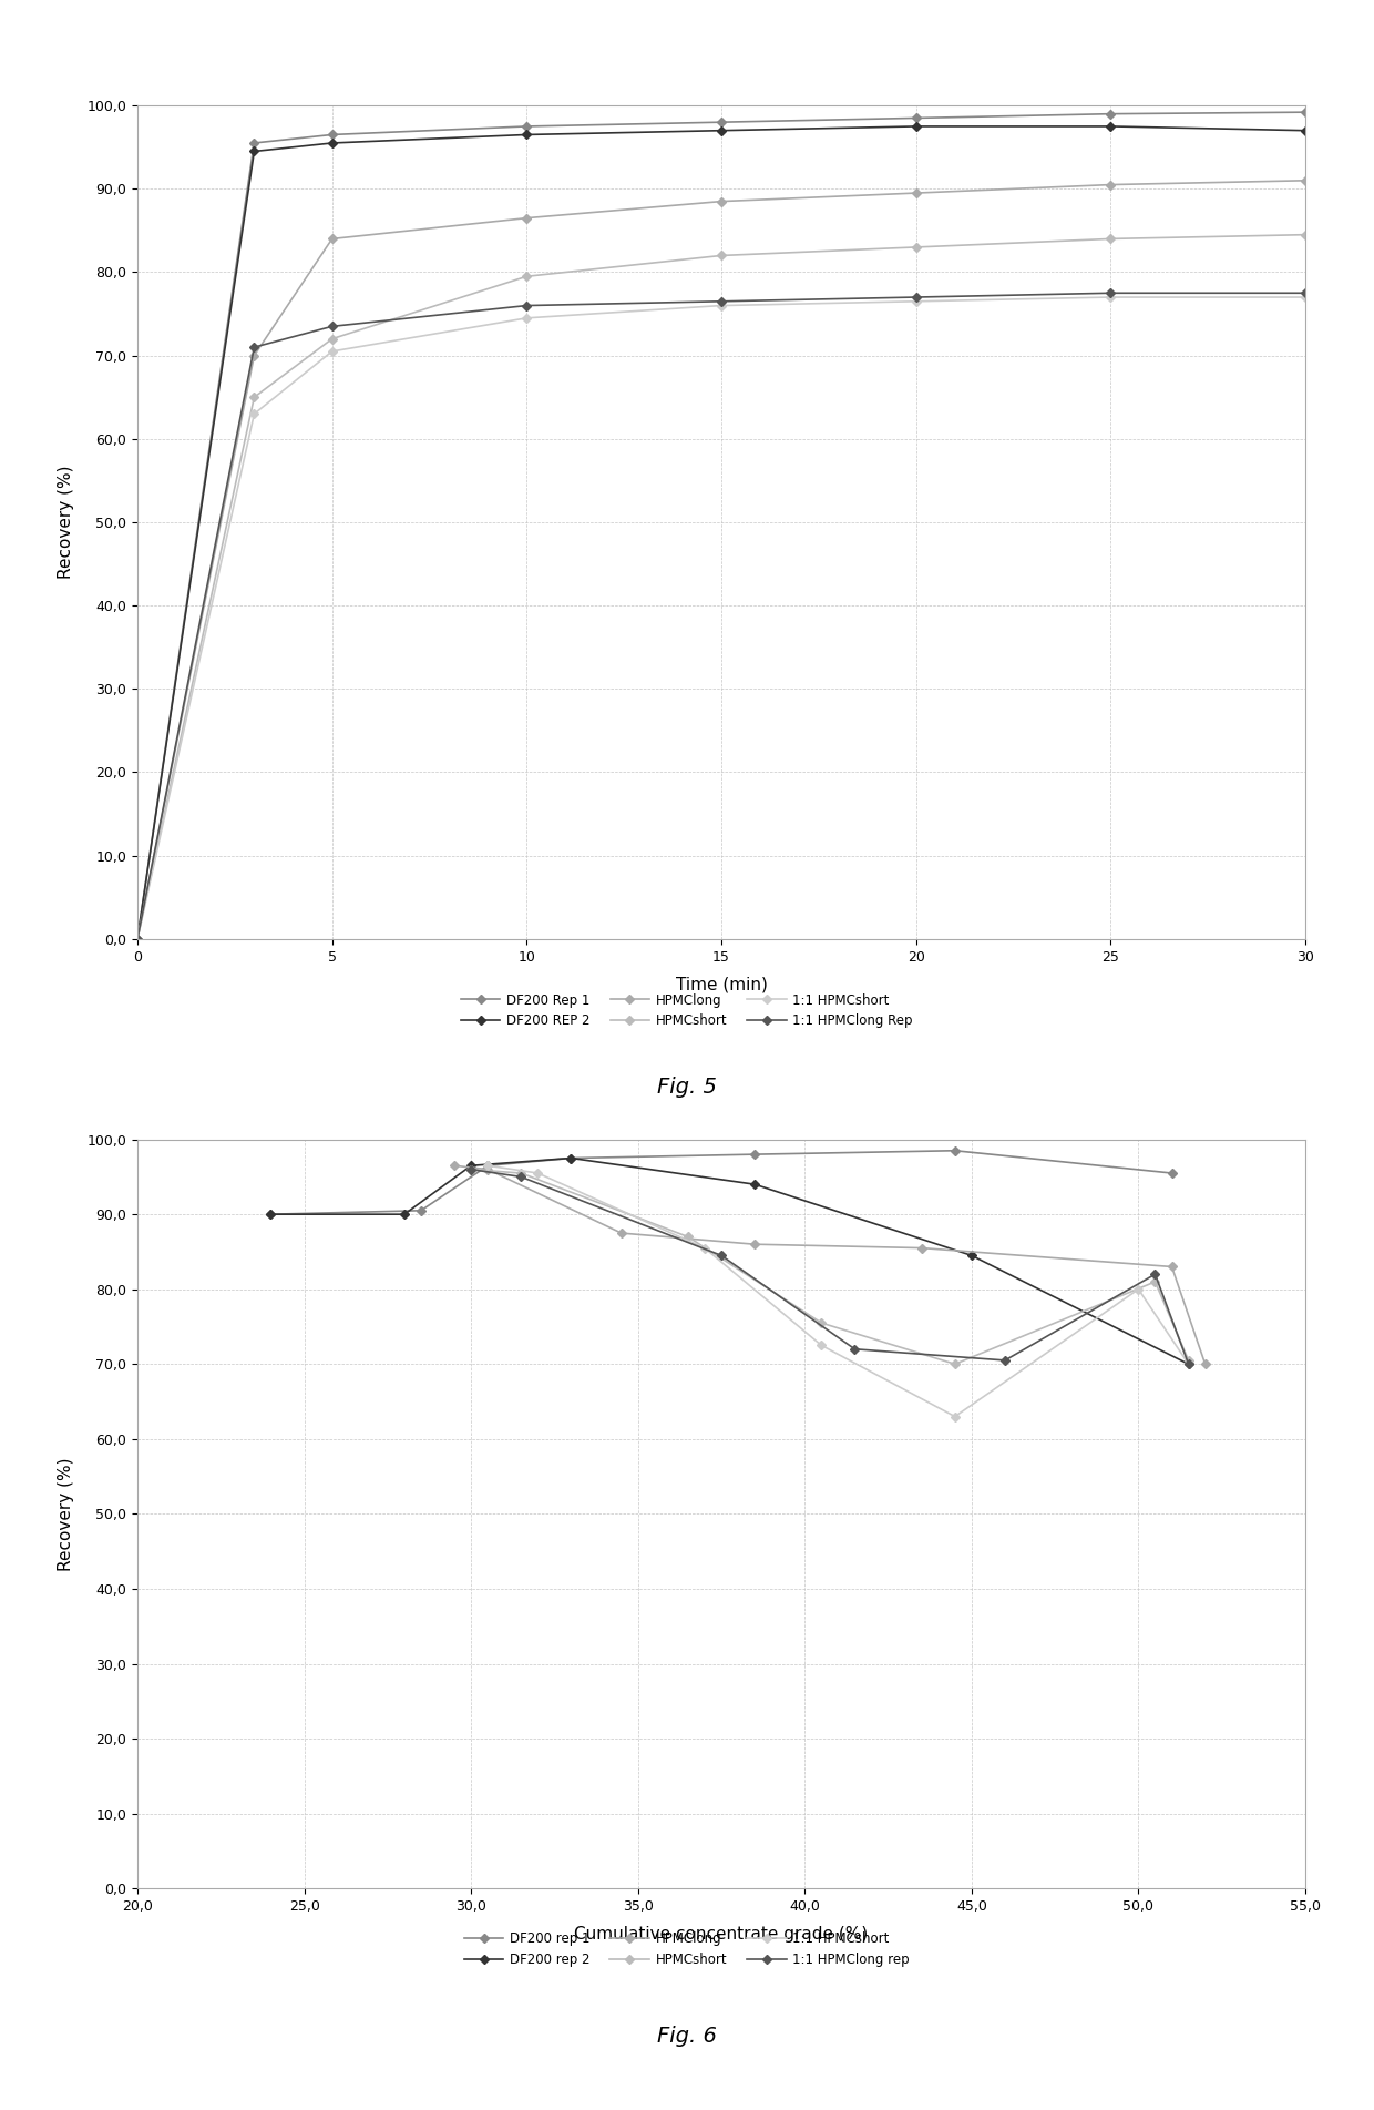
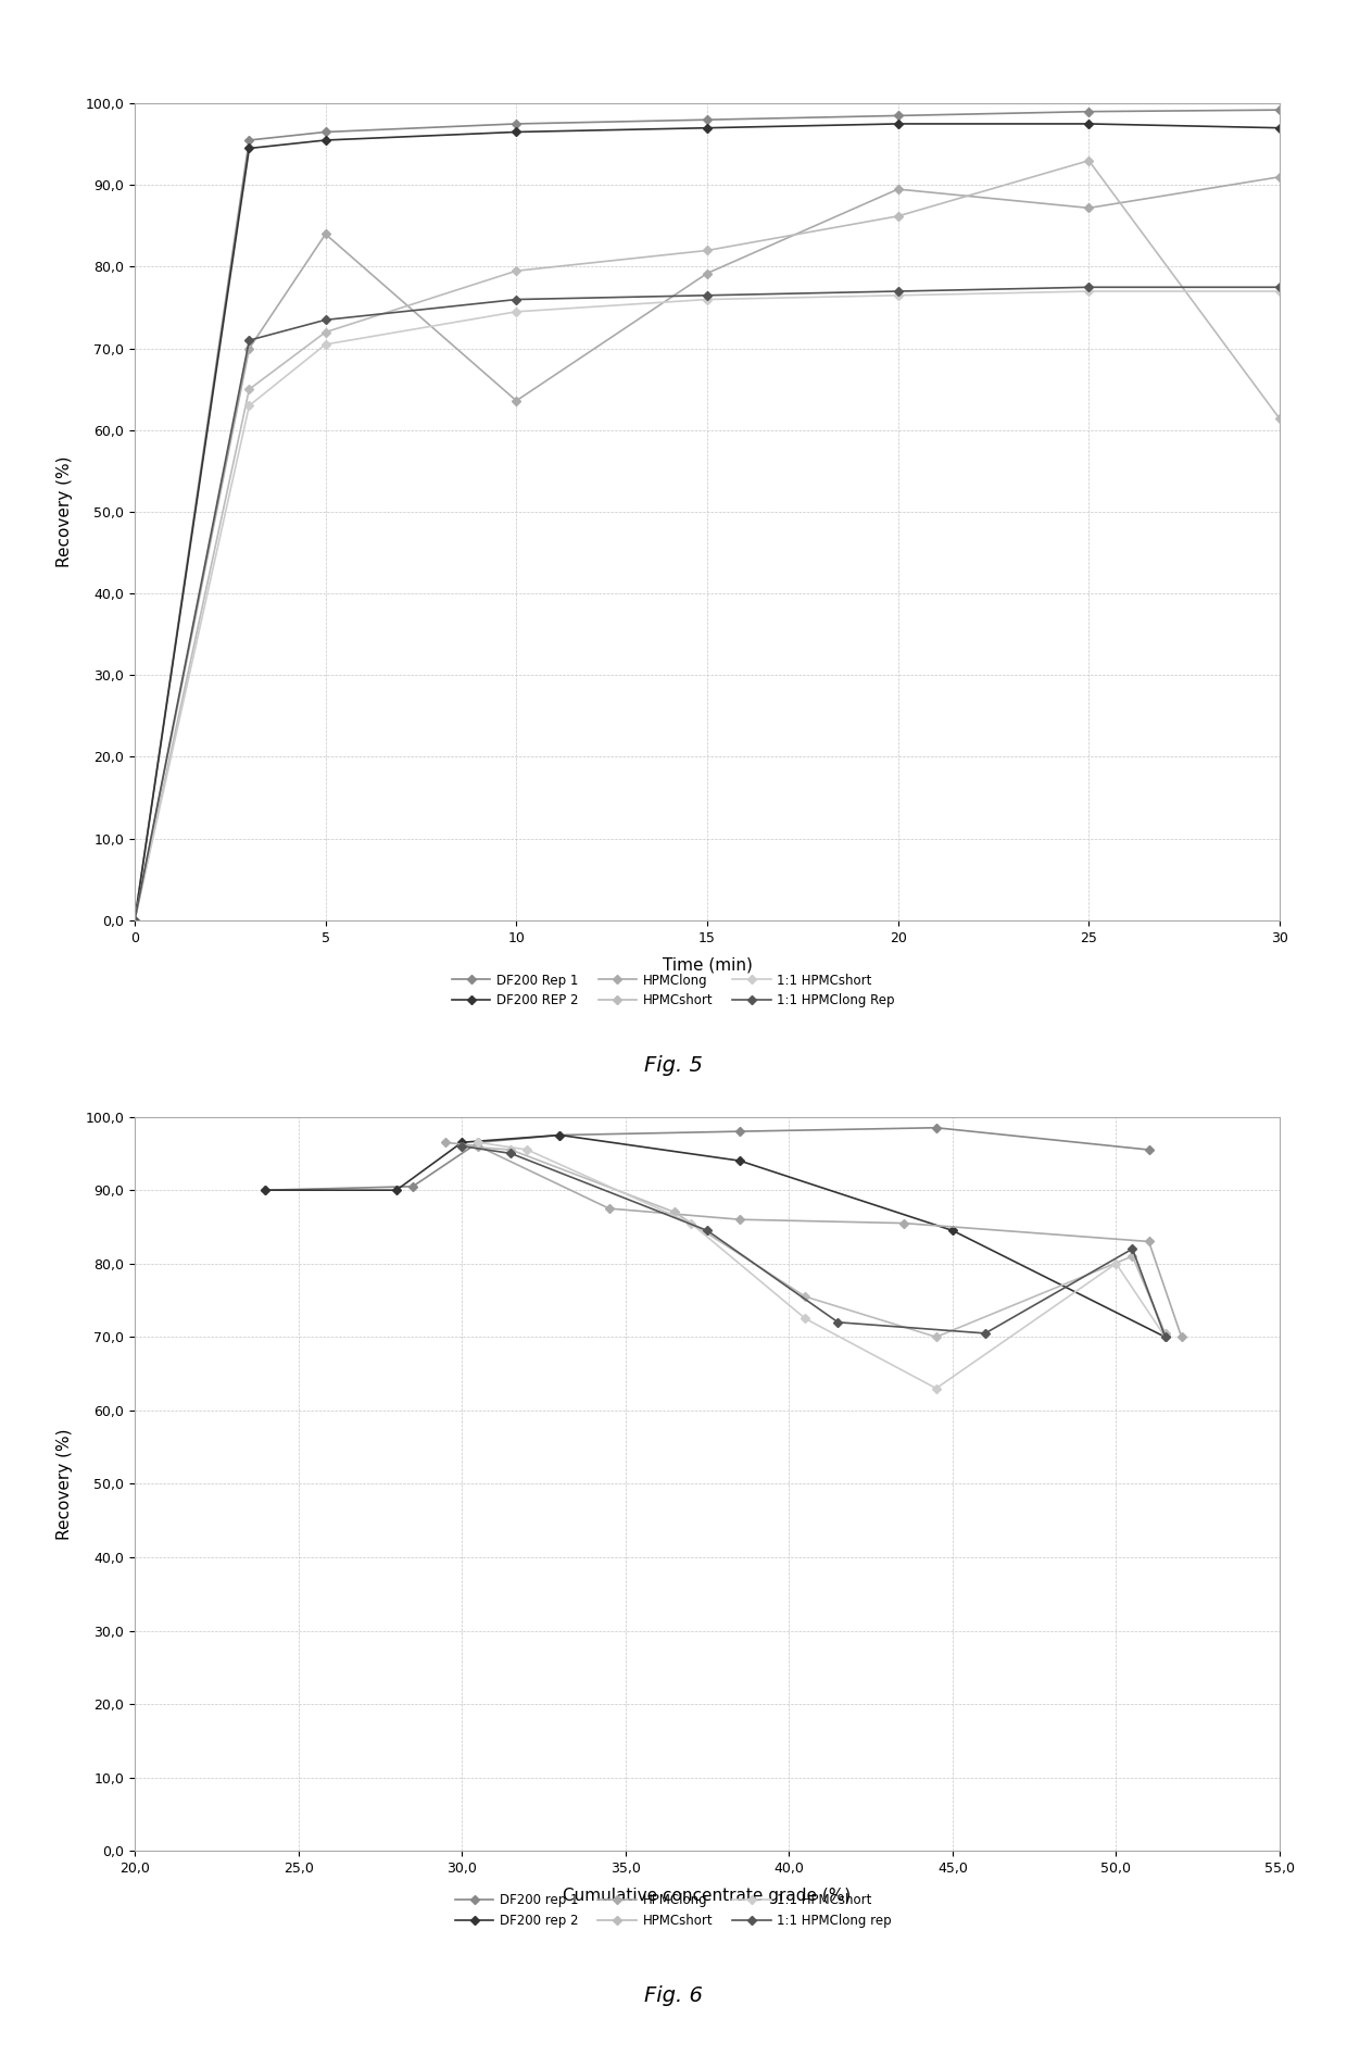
HPMClong/10: 86,5 -> 63,6
HPMClong/15: 88,5 -> 79,2
HPMCshort/20: 83,0 -> 86,2
HPMClong/25: 90,5 -> 87,2
HPMCshort/25: 84,0 -> 93,0
HPMCshort/30: 84,5 -> 61,4
